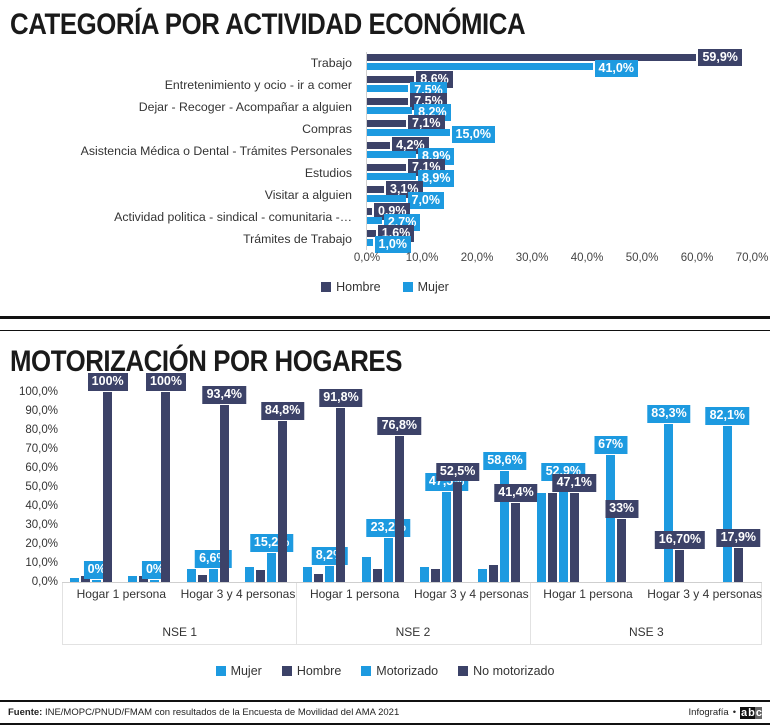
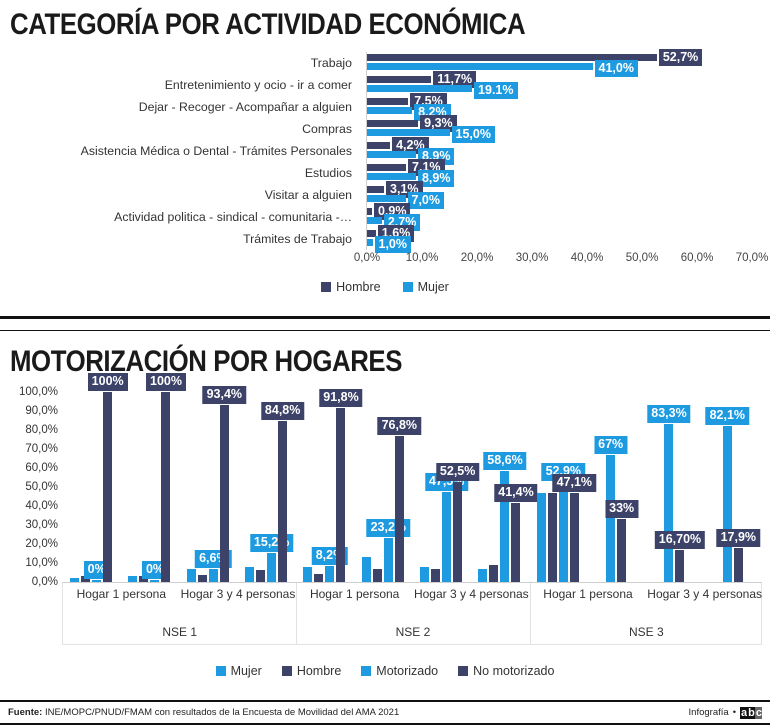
CATEGORÍA POR ACTIVIDAD ECONÓMICA/Hombre/Trabajo: 59,9% -> 52,7%
CATEGORÍA POR ACTIVIDAD ECONÓMICA/Hombre/Entretenimiento y ocio - ir a comer: 8,6% -> 11,7%
CATEGORÍA POR ACTIVIDAD ECONÓMICA/Mujer/Entretenimiento y ocio - ir a comer: 7.5% -> 19.1%
CATEGORÍA POR ACTIVIDAD ECONÓMICA/Hombre/Compras: 7,1% -> 9,3%
